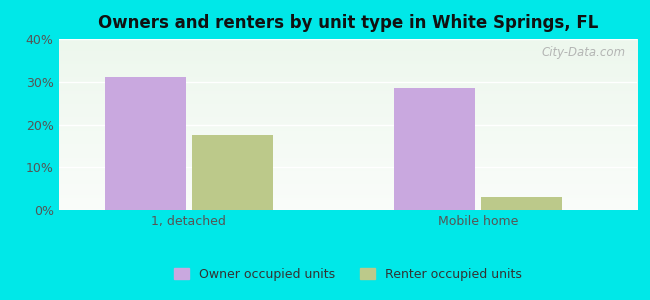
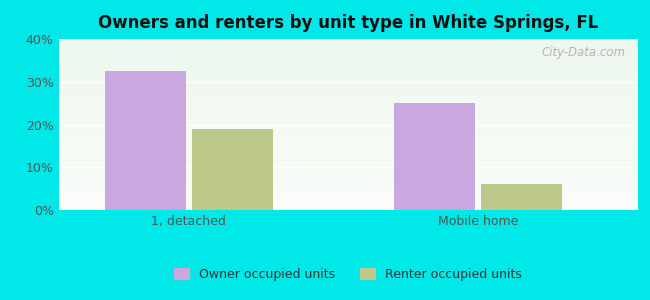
Owner occupied units/1, detached: 31.0% -> 32.5%
Renter occupied units/1, detached: 17.5% -> 19.0%
Owner occupied units/Mobile home: 28.5% -> 25.0%
Renter occupied units/Mobile home: 3.0% -> 6.0%
